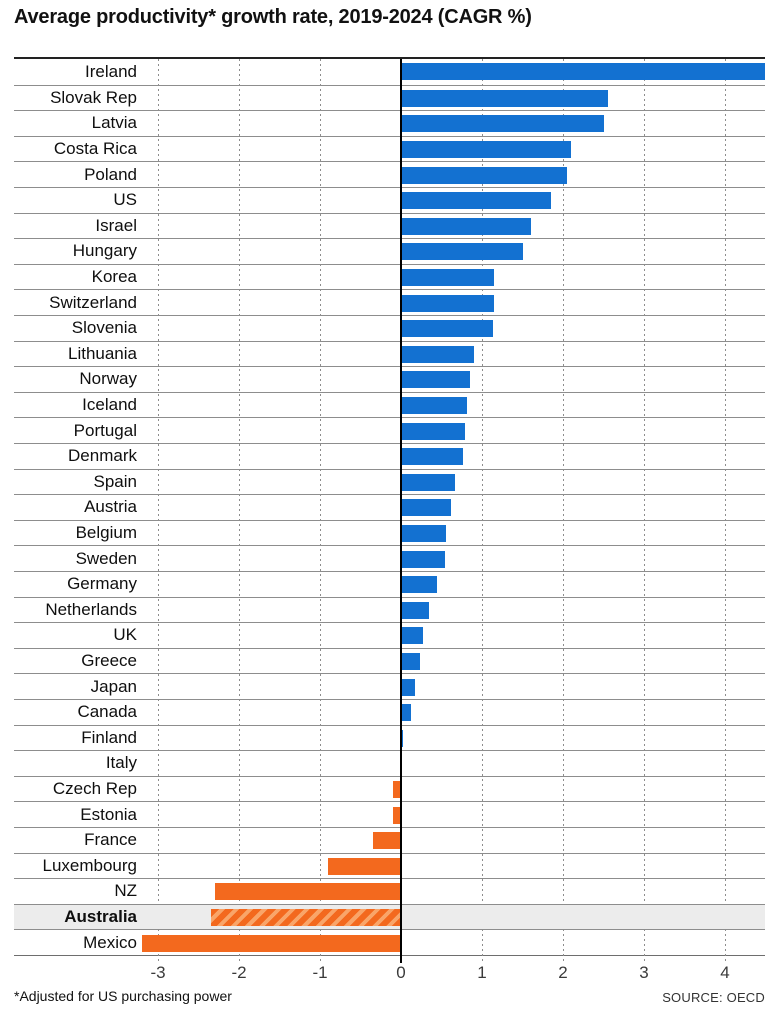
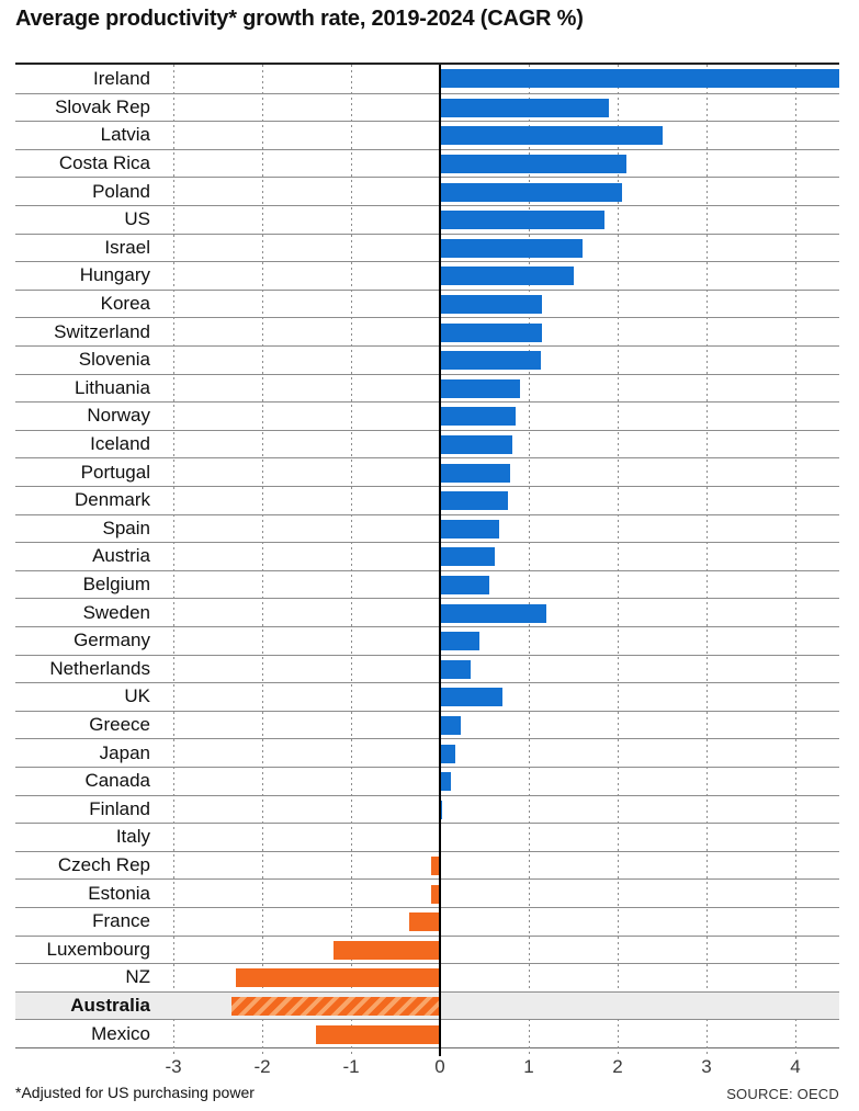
Slovak Rep: 2.5 -> 1.9
Sweden: 0.5 -> 1.2
UK: 0.3 -> 0.7
Luxembourg: -0.9 -> -1.2
Mexico: -3.2 -> -1.4
